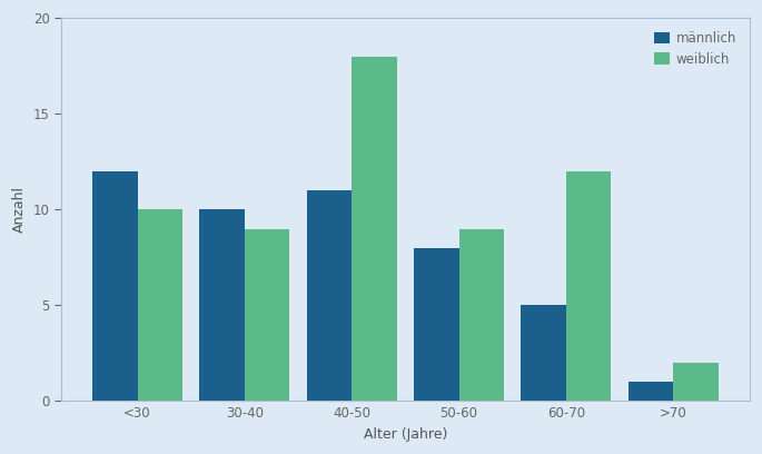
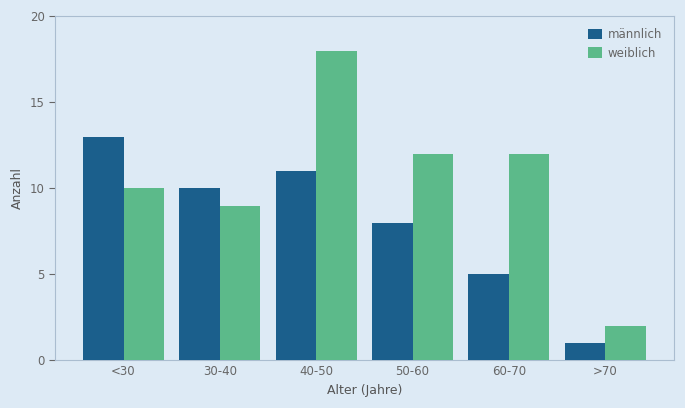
männlich/<30: 12 -> 13
weiblich/50-60: 9 -> 12
